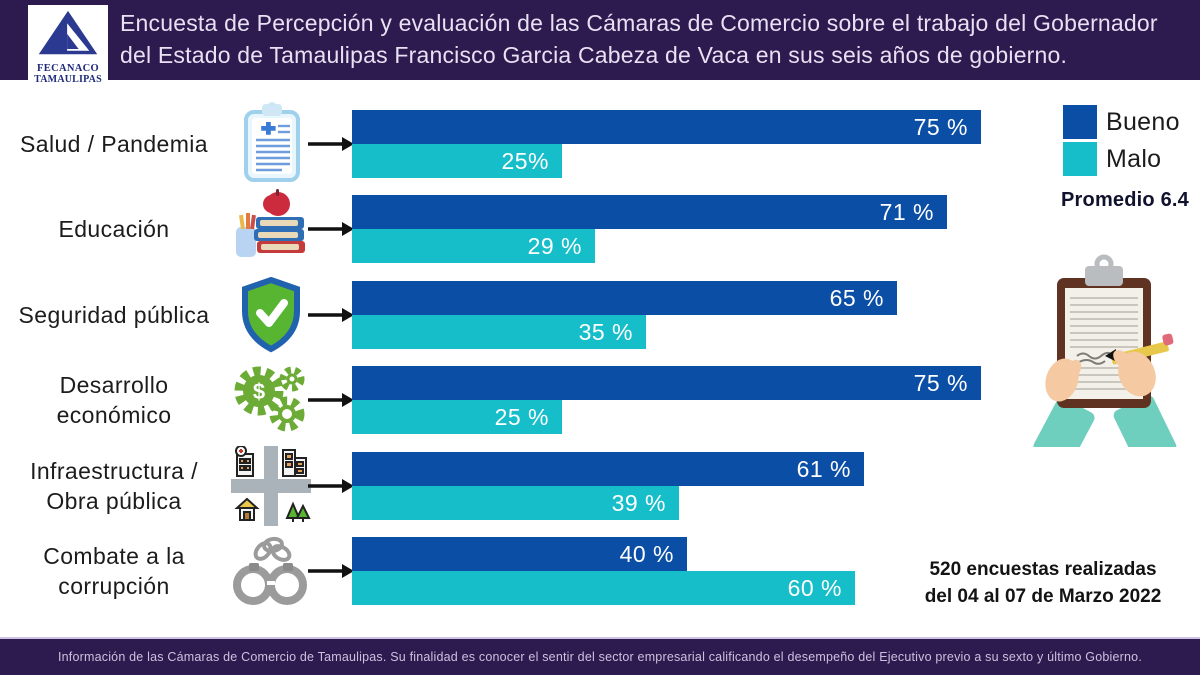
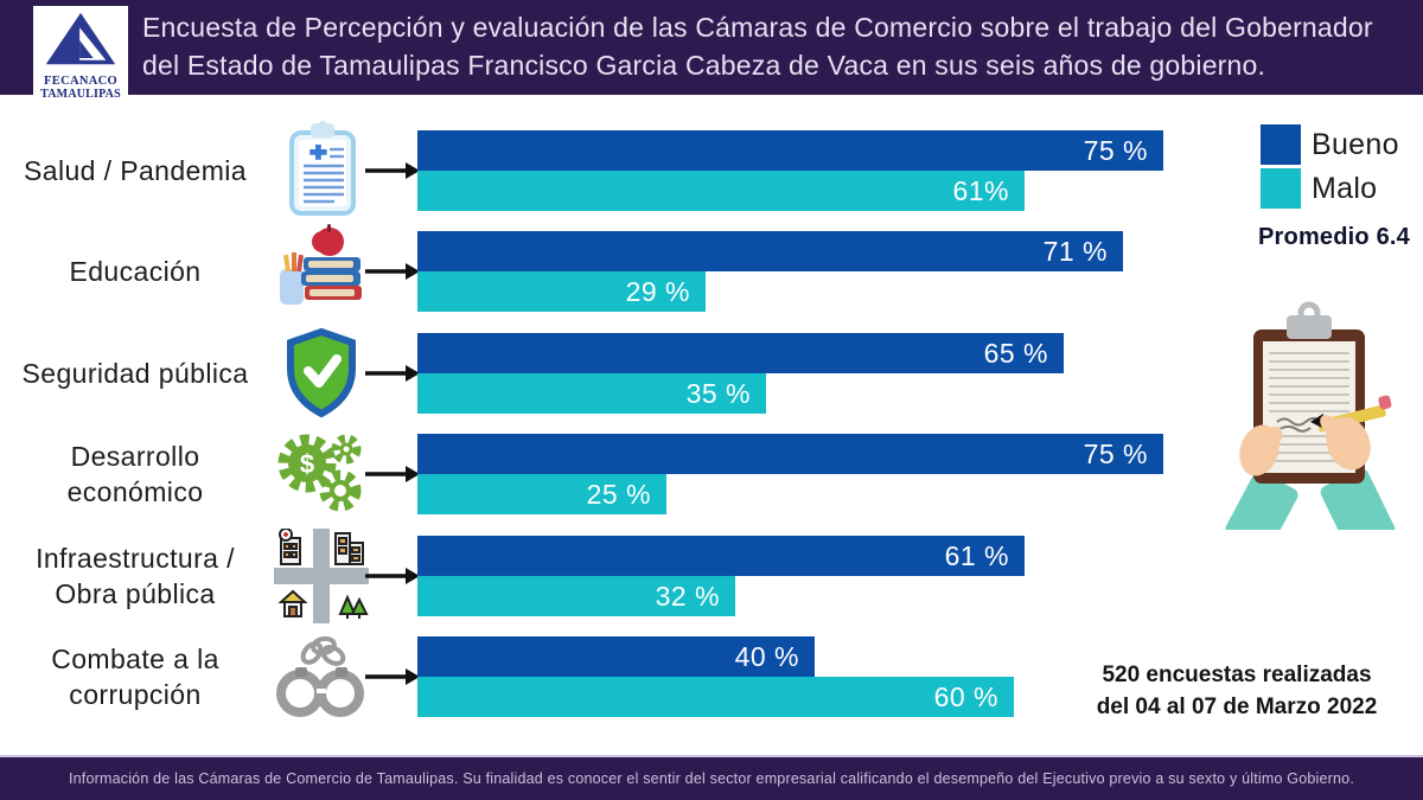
Malo/Salud / Pandemia: 25% -> 61%
Malo/Infraestructura / Obra pública: 39 -> 32
